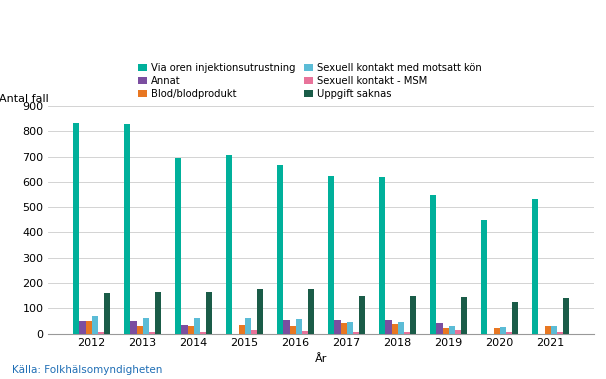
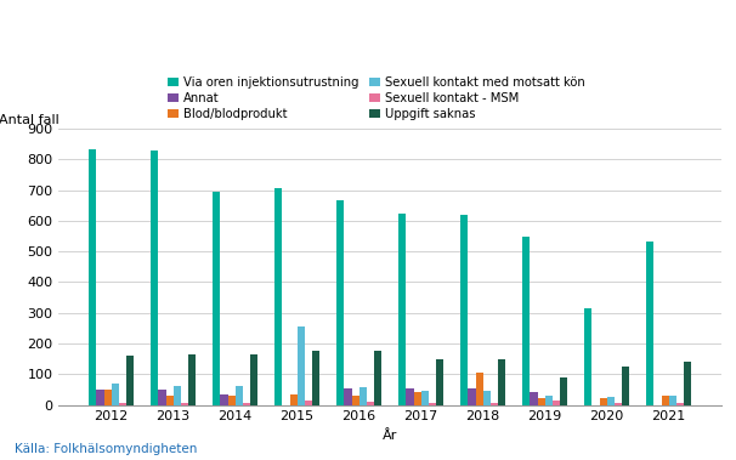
Sexuell kontakt med motsatt kön/2015: 62 -> 255
Blod/blodprodukt/2018: 38 -> 105
Uppgift saknas/2019: 143 -> 90
Via oren injektionsutrustning/2020: 448 -> 315
